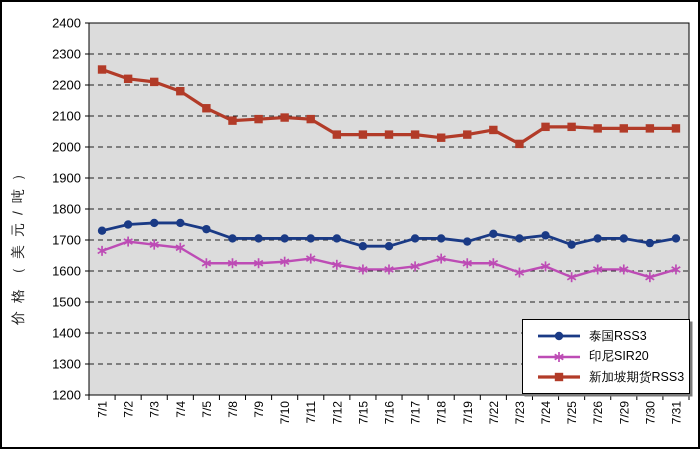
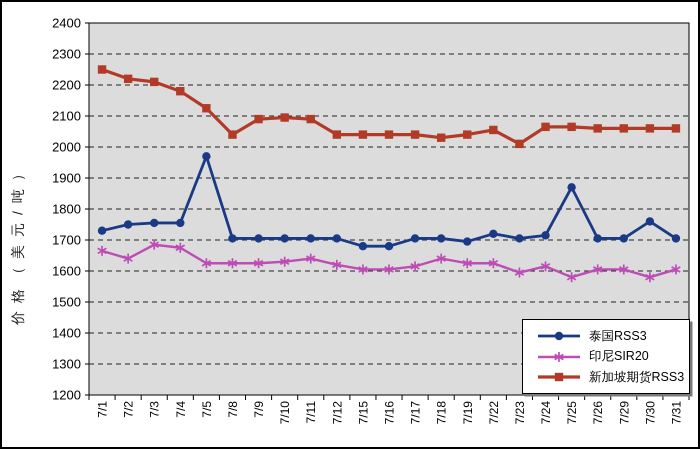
印尼SIR20/7/2: 1700 -> 1640
泰国RSS3/7/5: 1740 -> 1970
新加坡期货RSS3/7/8: 2080 -> 2040
泰国RSS3/7/25: 1680 -> 1870
泰国RSS3/7/30: 1690 -> 1760
